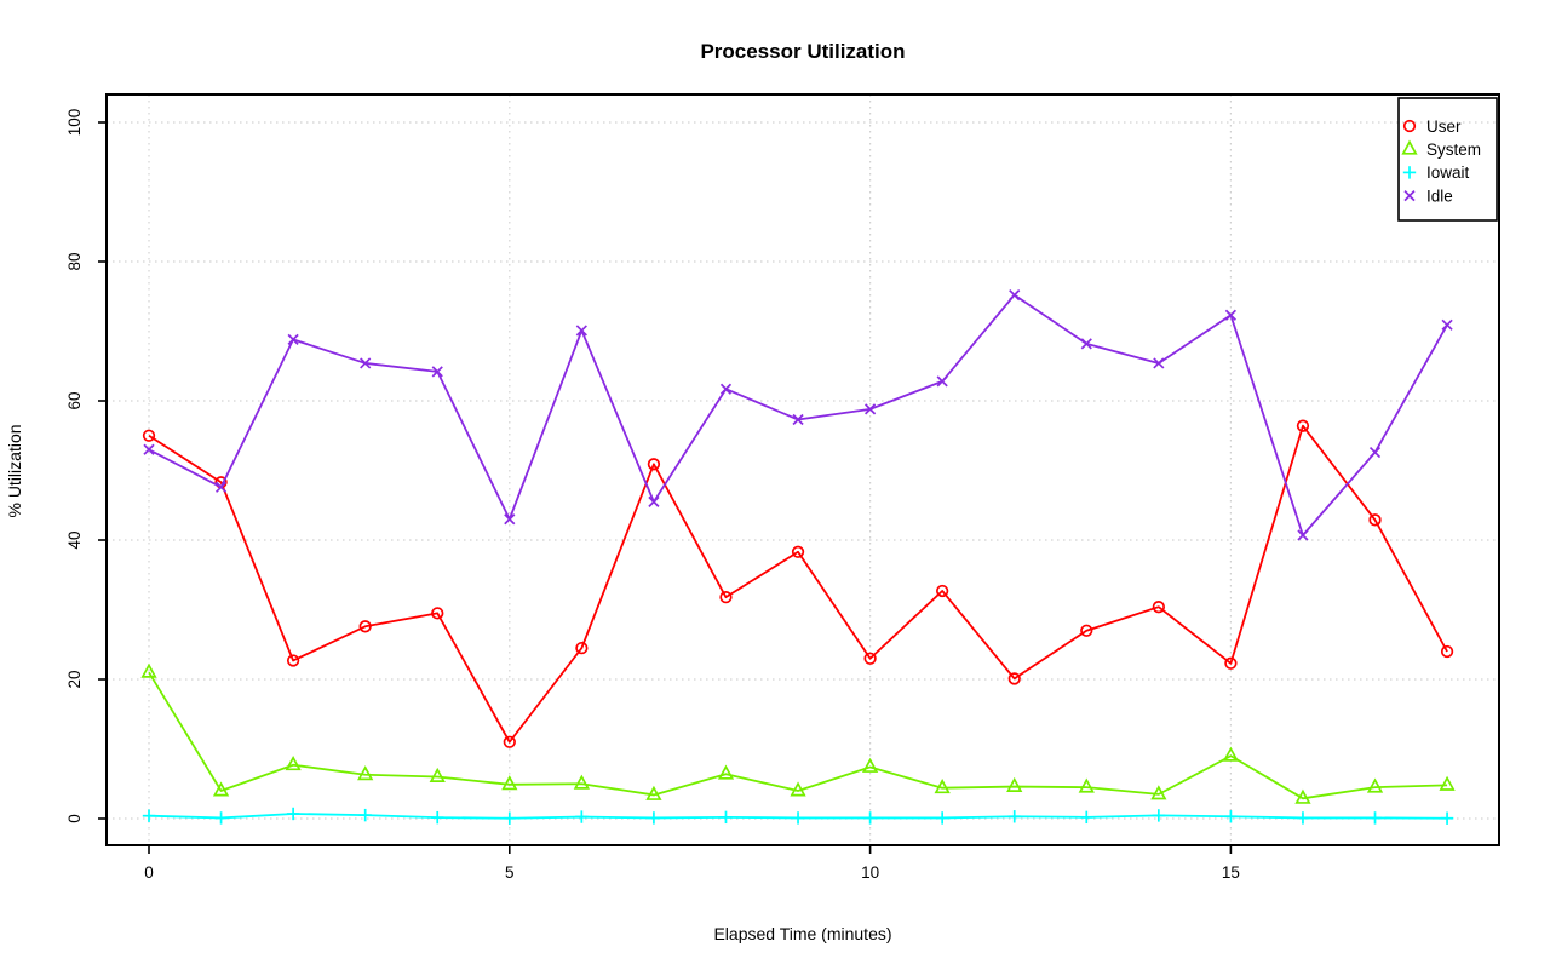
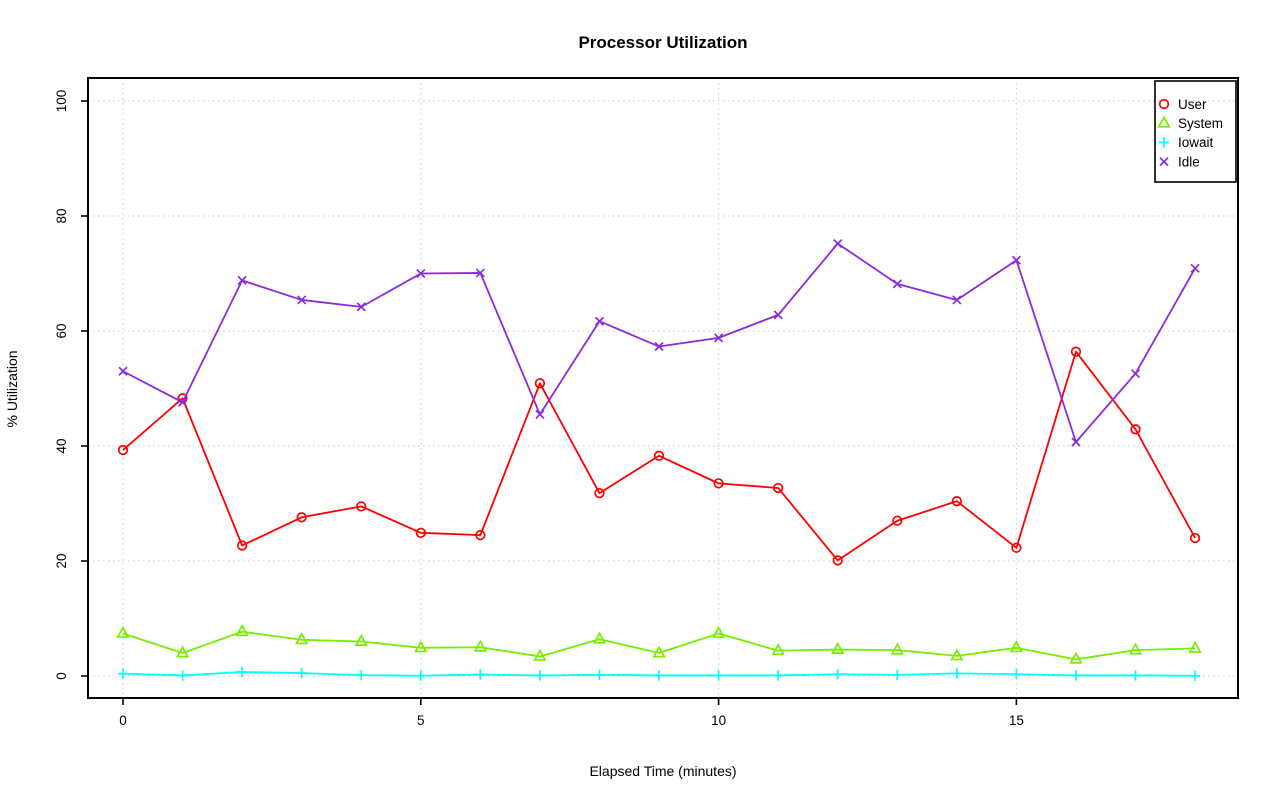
User/0: 55 -> 39
System/0: 21 -> 7
User/5: 11 -> 25
Idle/5: 43 -> 70
User/10: 23 -> 34
System/15: 9 -> 5
